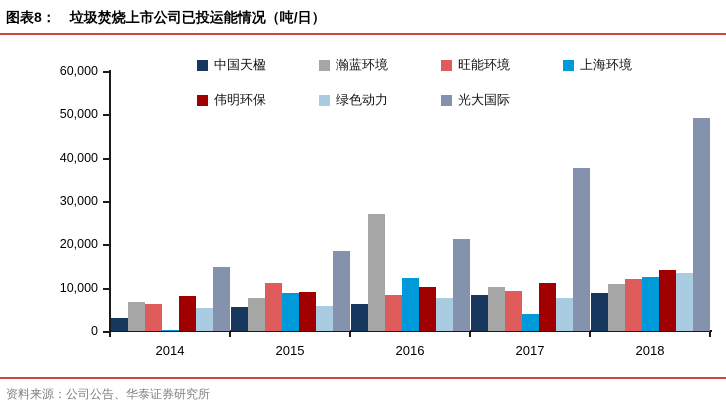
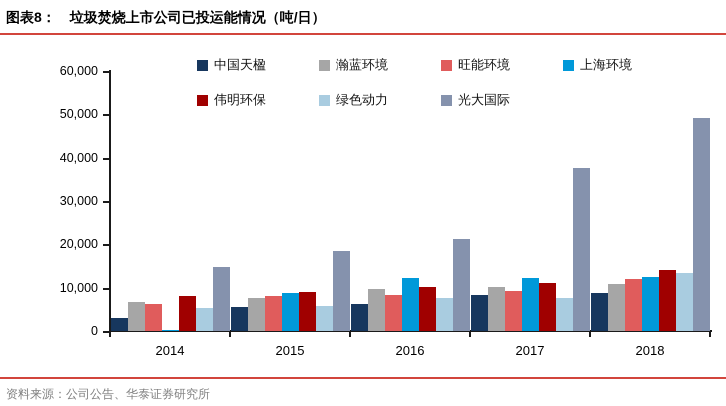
旺能环境/2015: 11000 -> 8000
瀚蓝环境/2016: 27000 -> 10000
上海环境/2017: 4000 -> 12000
